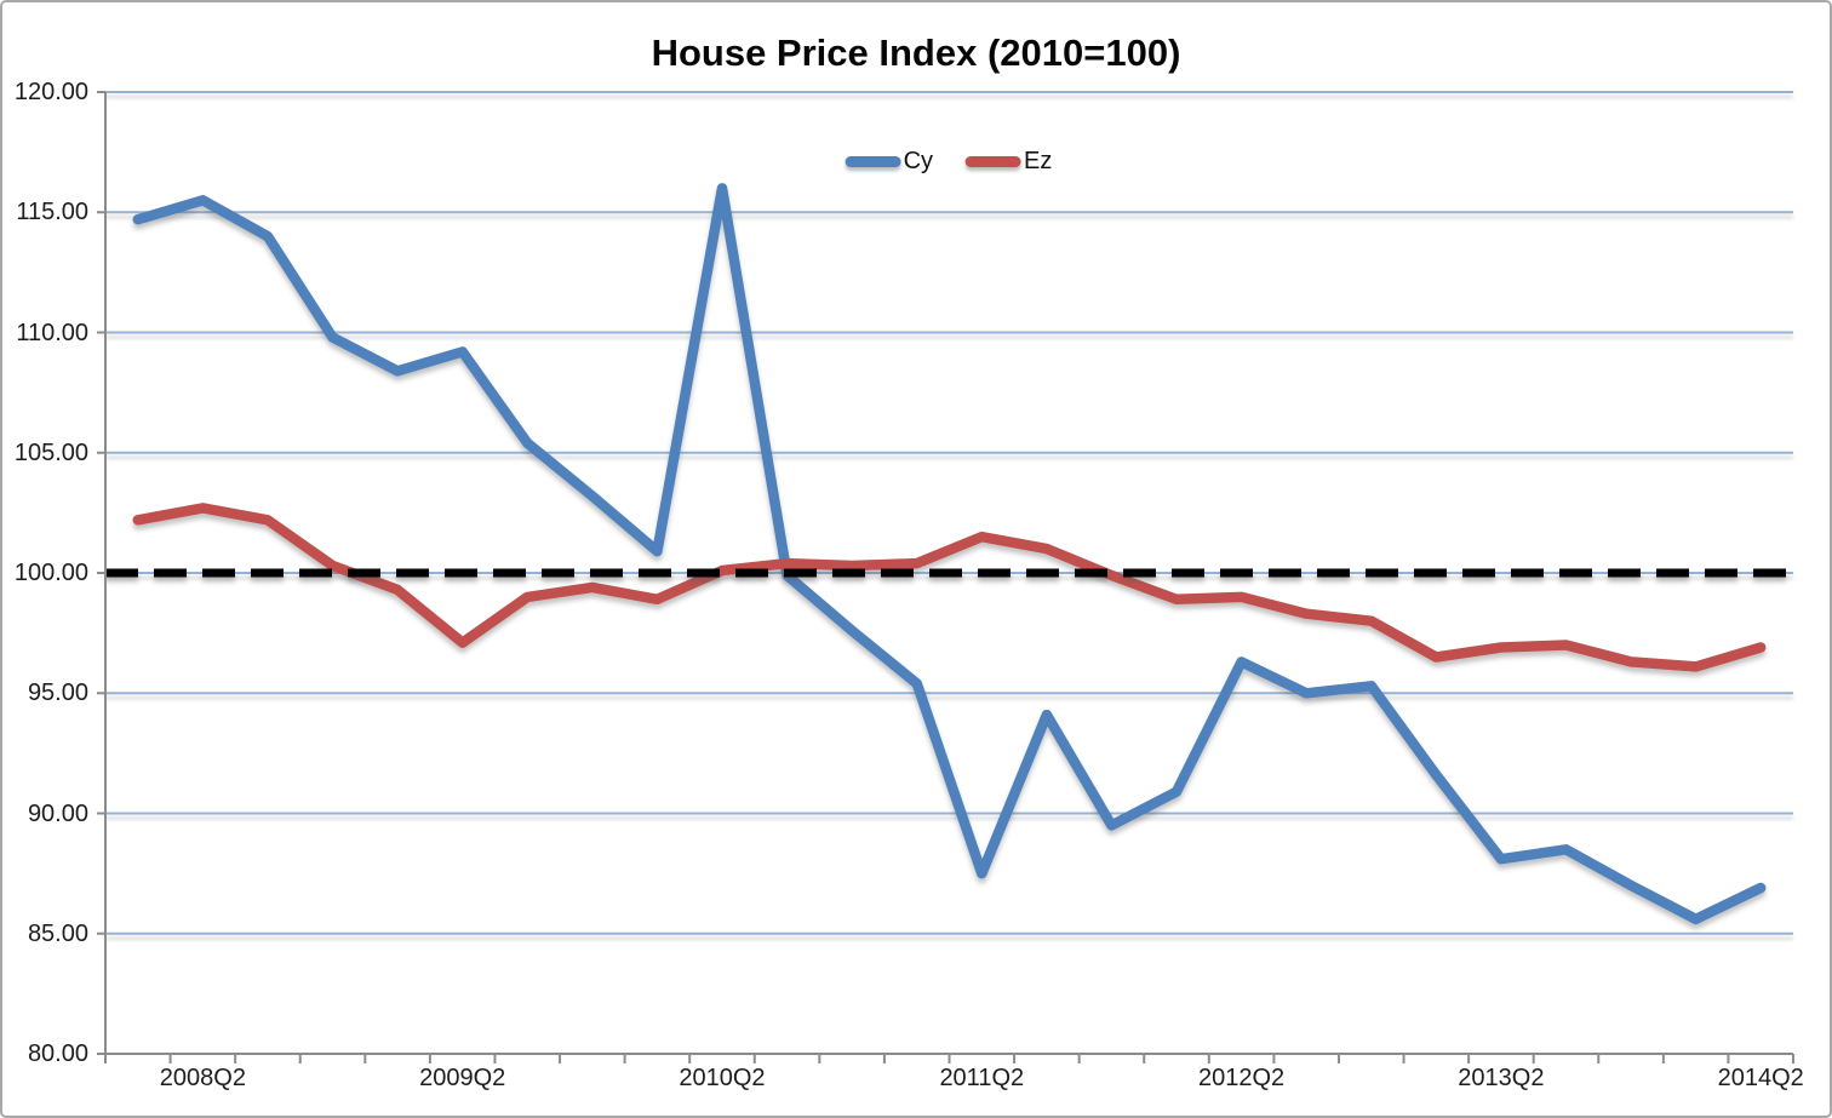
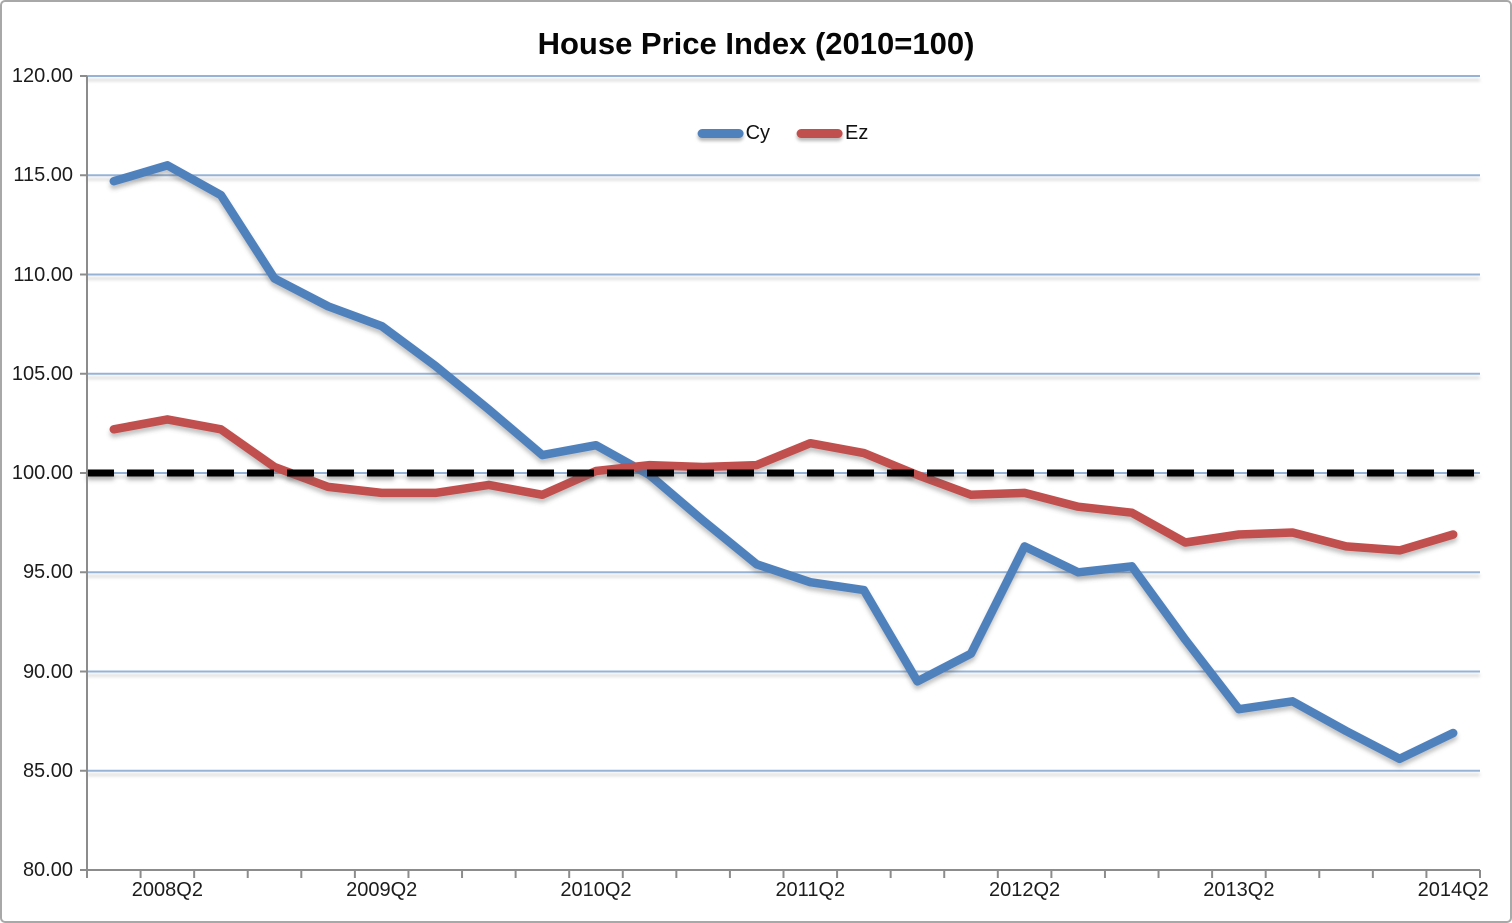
Cy/2009Q2: 109.2 -> 107.4
Ez/2009Q2: 97.1 -> 99.0
Cy/2010Q2: 116.0 -> 101.4
Cy/2011Q2: 87.5 -> 94.5
